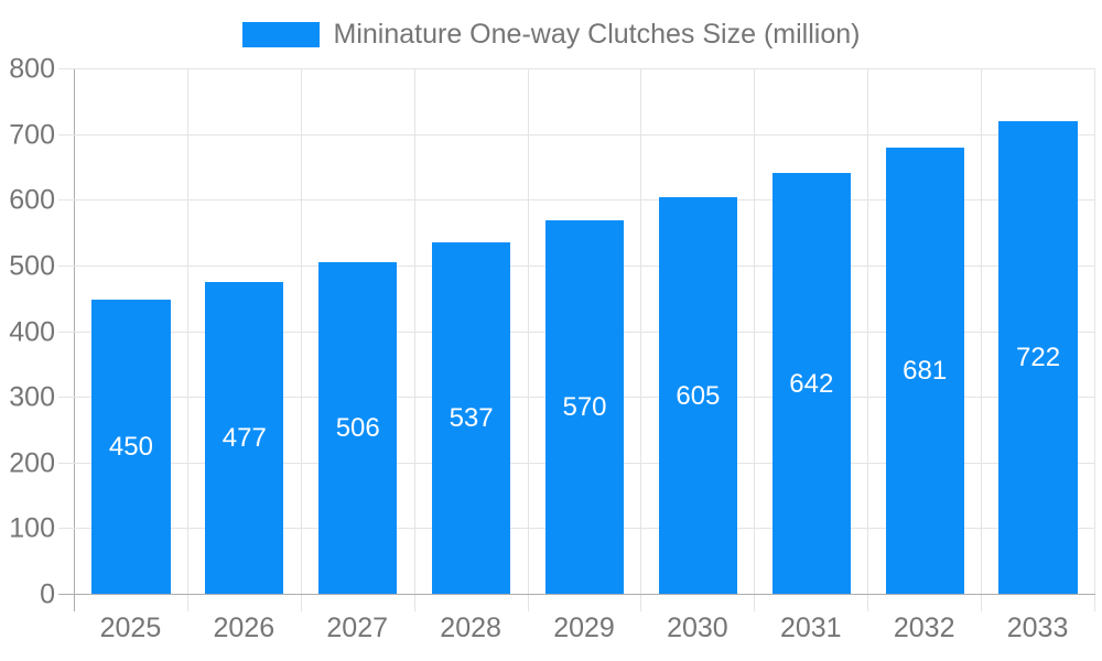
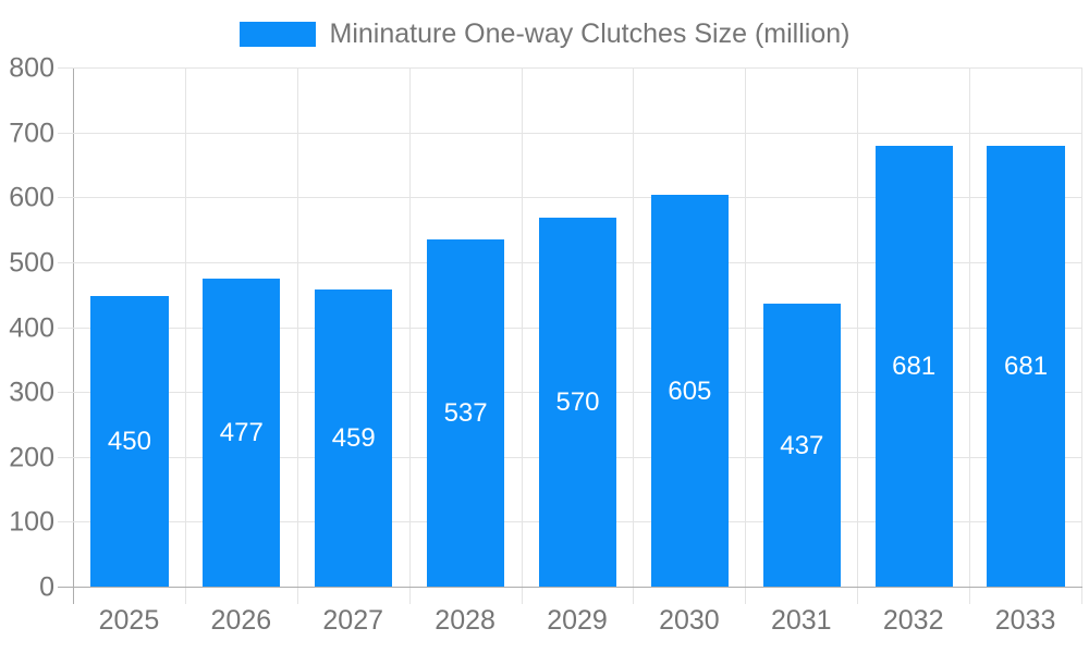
2027: 506 -> 459
2031: 642 -> 437
2033: 722 -> 681
